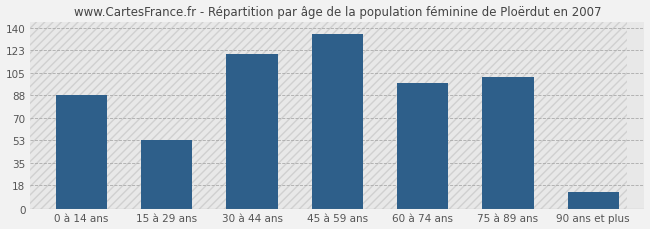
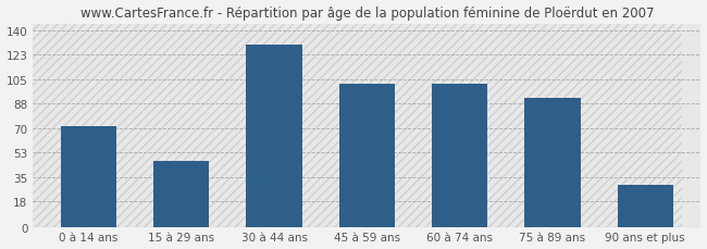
0 à 14 ans: 88 -> 72
15 à 29 ans: 53 -> 47
30 à 44 ans: 120 -> 130
45 à 59 ans: 135 -> 102
60 à 74 ans: 97 -> 102
75 à 89 ans: 102 -> 92
90 ans et plus: 13 -> 30
